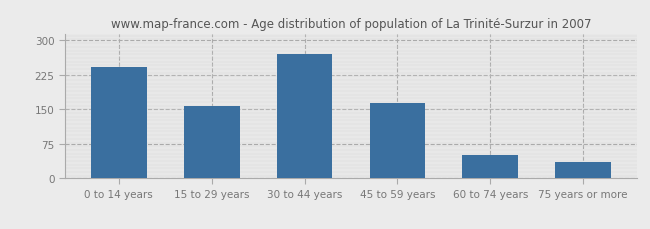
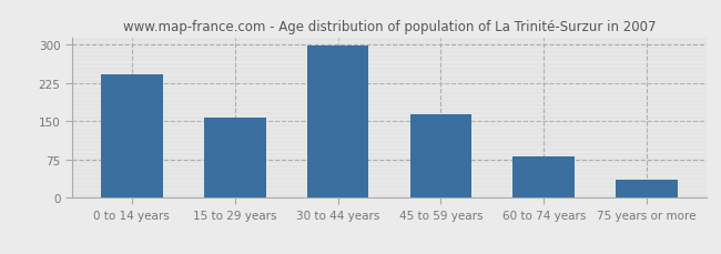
30 to 44 years: 270 -> 298
60 to 74 years: 50 -> 82
